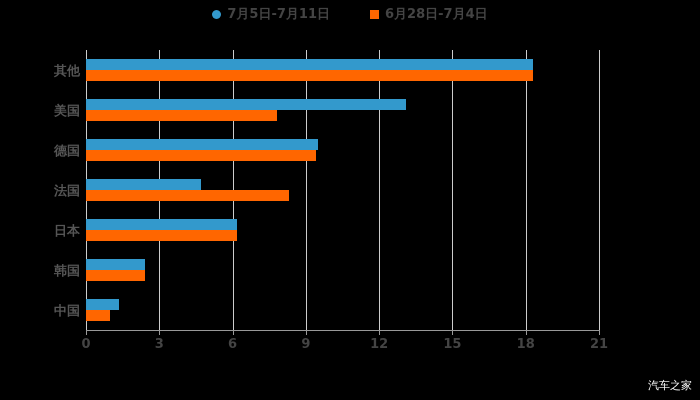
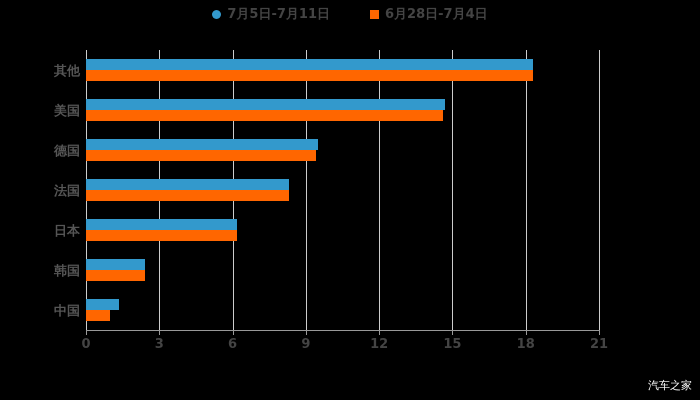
7月5日-7月11日/美国: 13.1 -> 14.7
6月28日-7月4日/美国: 7.8 -> 14.6
7月5日-7月11日/法国: 4.7 -> 8.3
